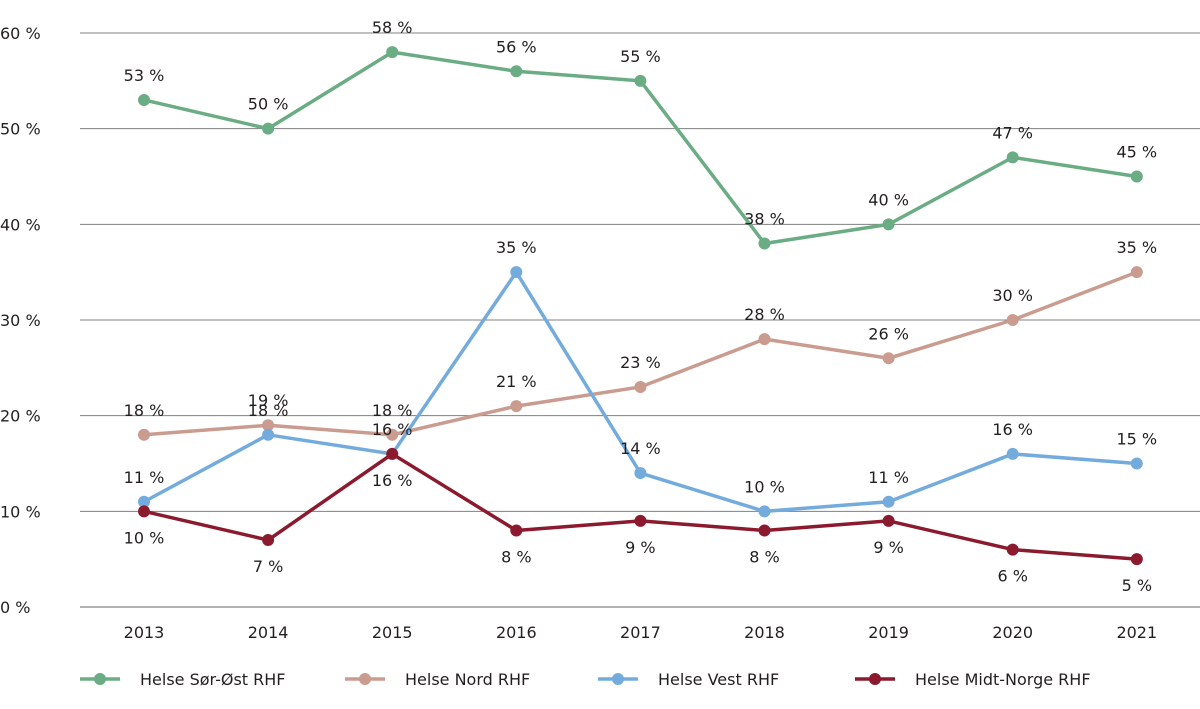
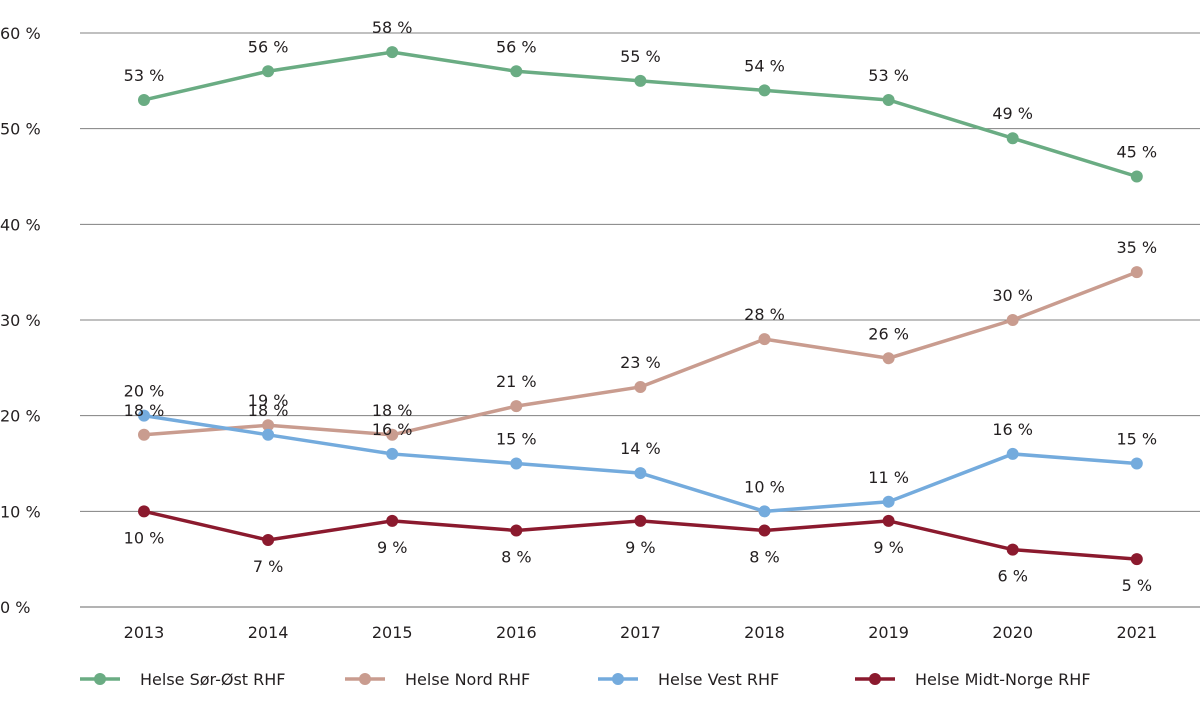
Helse Vest RHF/2013: 11 -> 20
Helse Sør-Øst RHF/2014: 50 -> 56
Helse Midt-Norge RHF/2015: 16 -> 9
Helse Vest RHF/2016: 35 -> 15
Helse Sør-Øst RHF/2018: 38 -> 54
Helse Sør-Øst RHF/2019: 40 -> 53
Helse Sør-Øst RHF/2020: 47 -> 49
